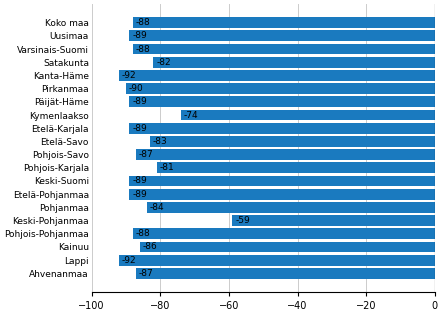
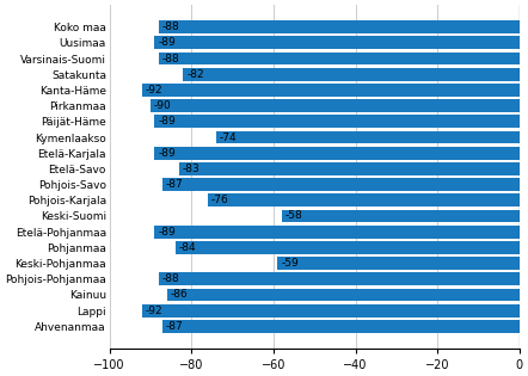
Pohjois-Karjala: -81 -> -76
Keski-Suomi: -89 -> -58
